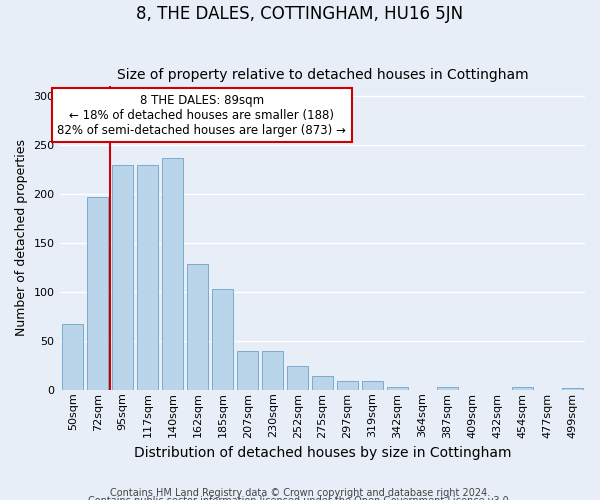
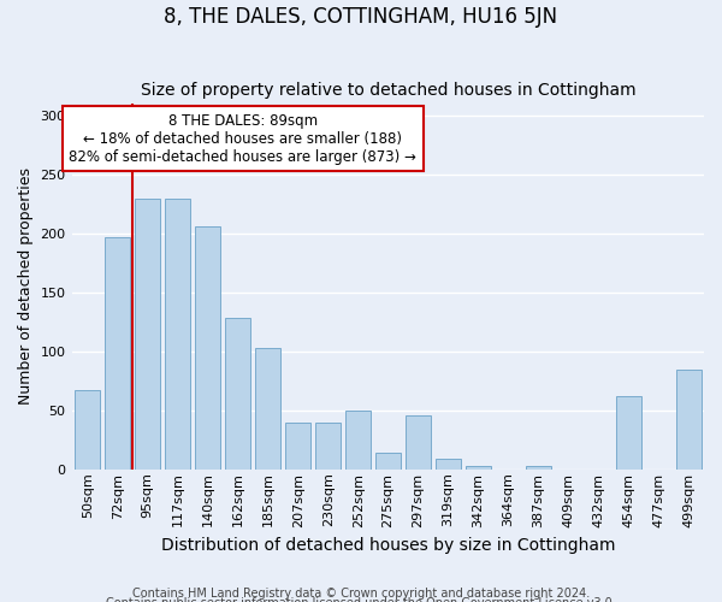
140sqm: 236 -> 206
252sqm: 24 -> 50
297sqm: 9 -> 46
454sqm: 3 -> 62
499sqm: 2 -> 84
